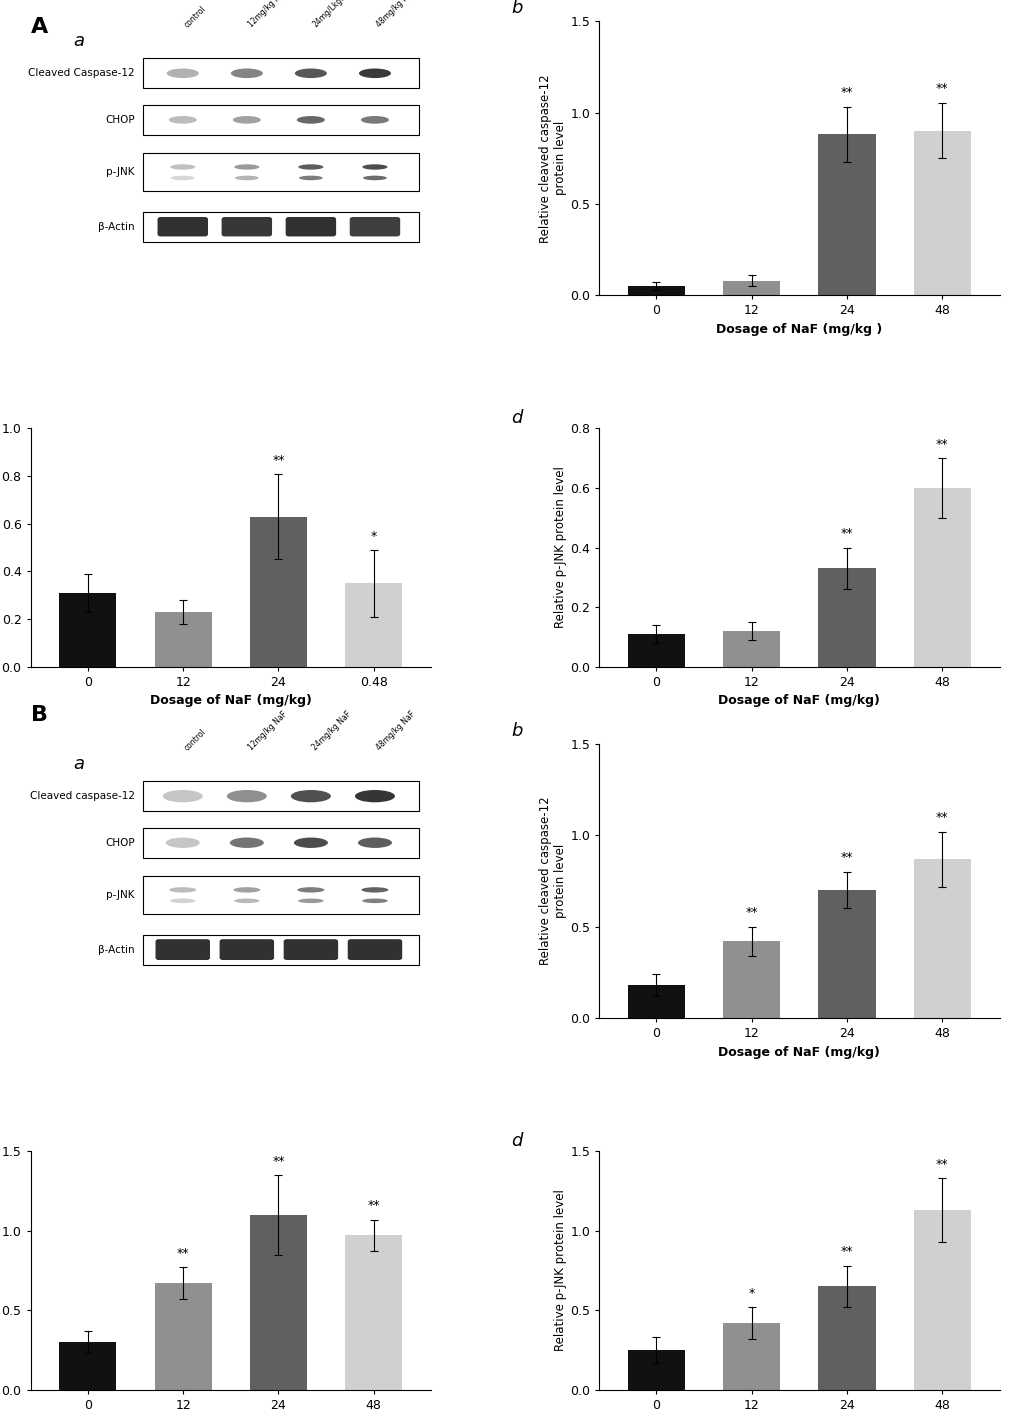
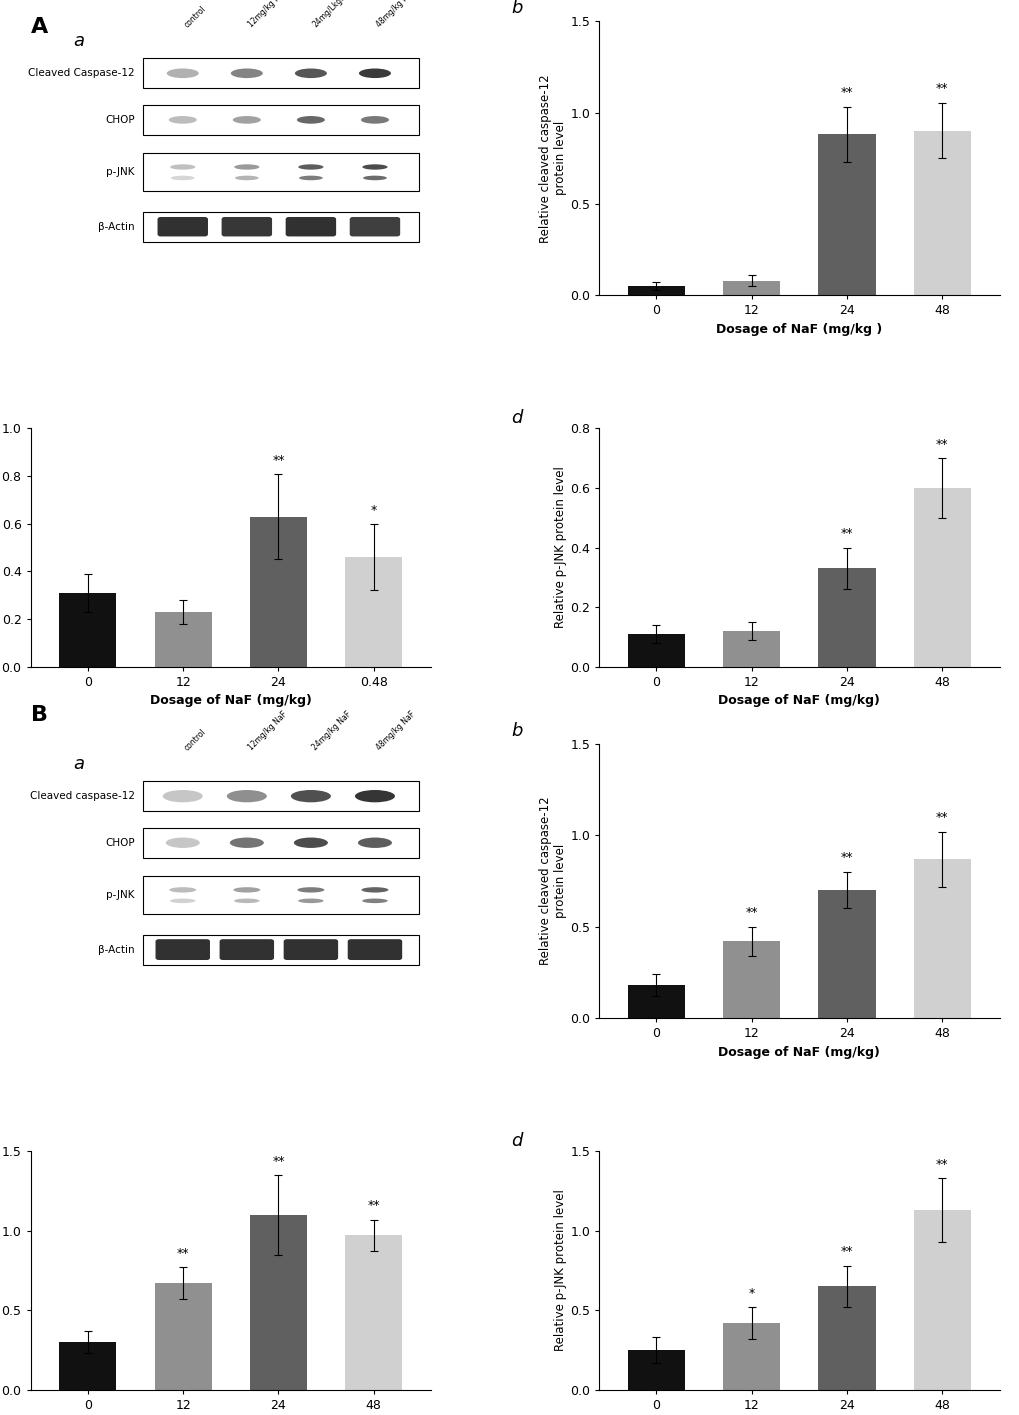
0.48: 0.35 -> 0.46
